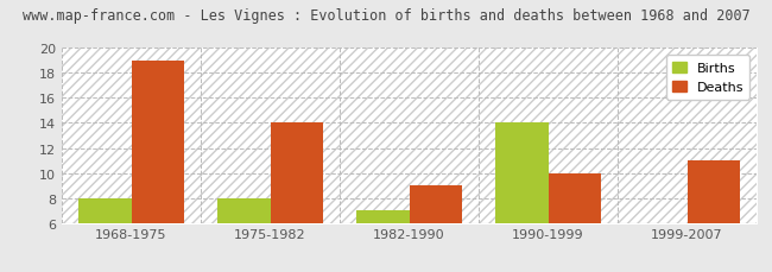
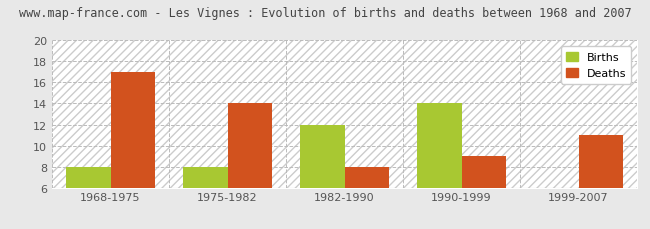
Deaths/1968-1975: 19 -> 17
Births/1982-1990: 7 -> 12
Deaths/1982-1990: 9 -> 8
Deaths/1990-1999: 10 -> 9
